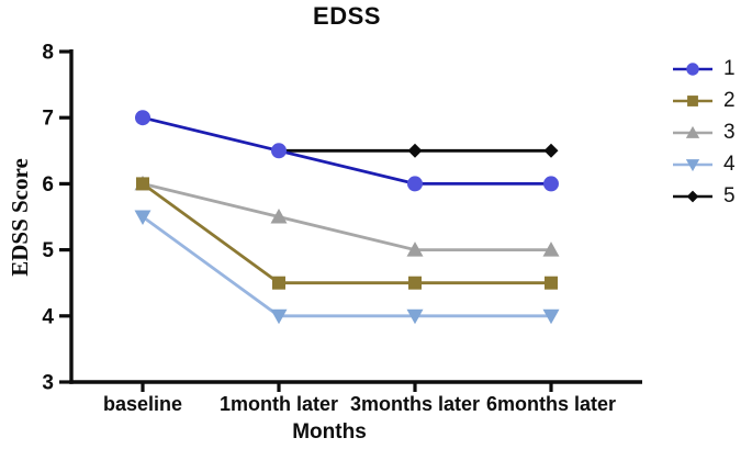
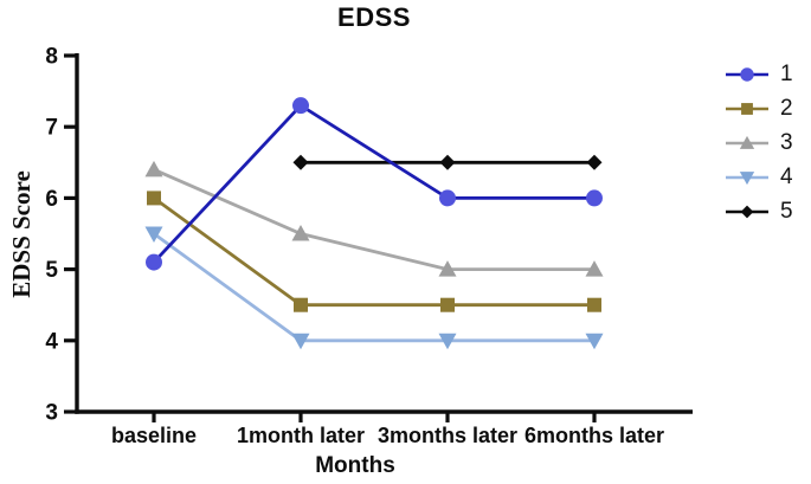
1/baseline: 7.0 -> 5.1
3/baseline: 6.0 -> 6.4
1/1month later: 6.5 -> 7.3
